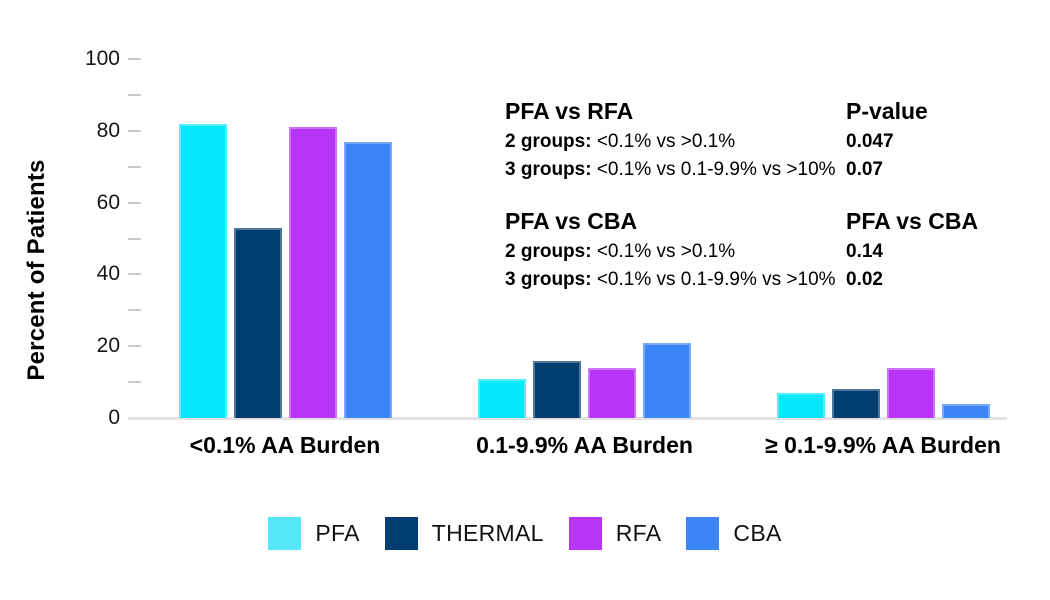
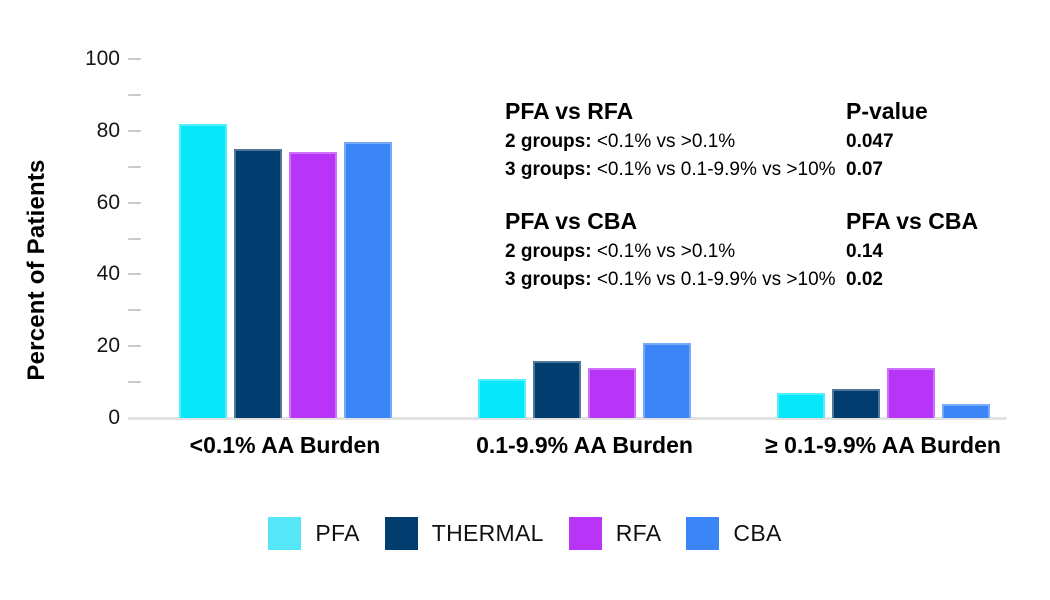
THERMAL/<0.1% AA Burden: 53 -> 75
RFA/<0.1% AA Burden: 81 -> 74
